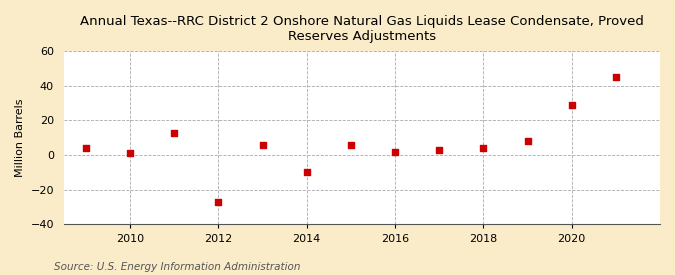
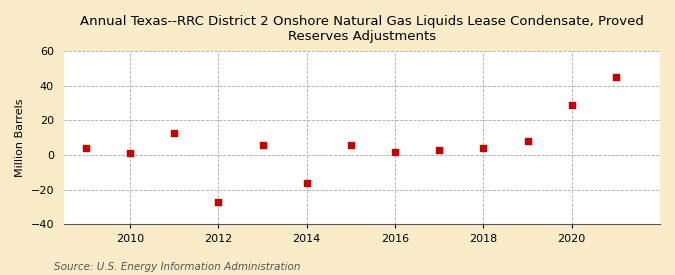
2014: -10 -> -16
